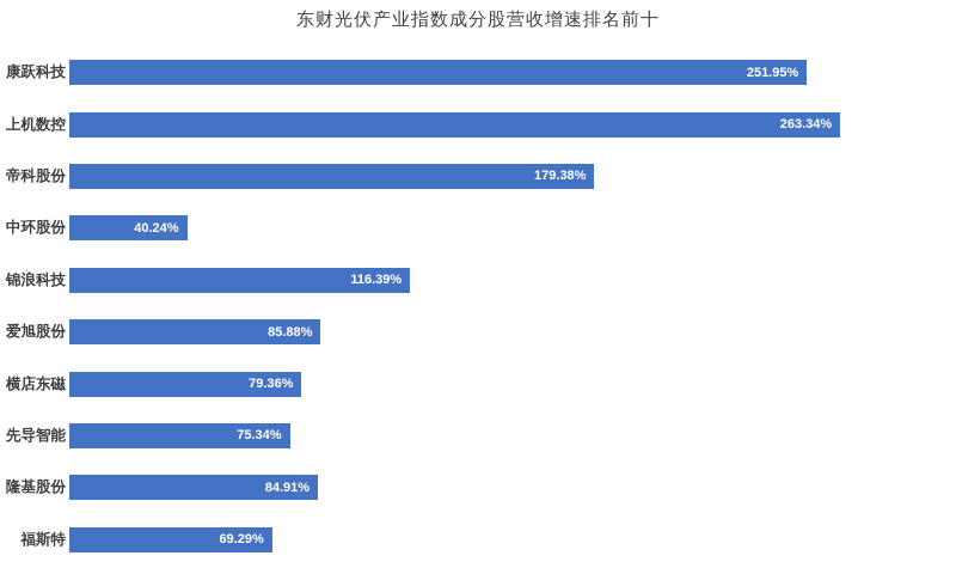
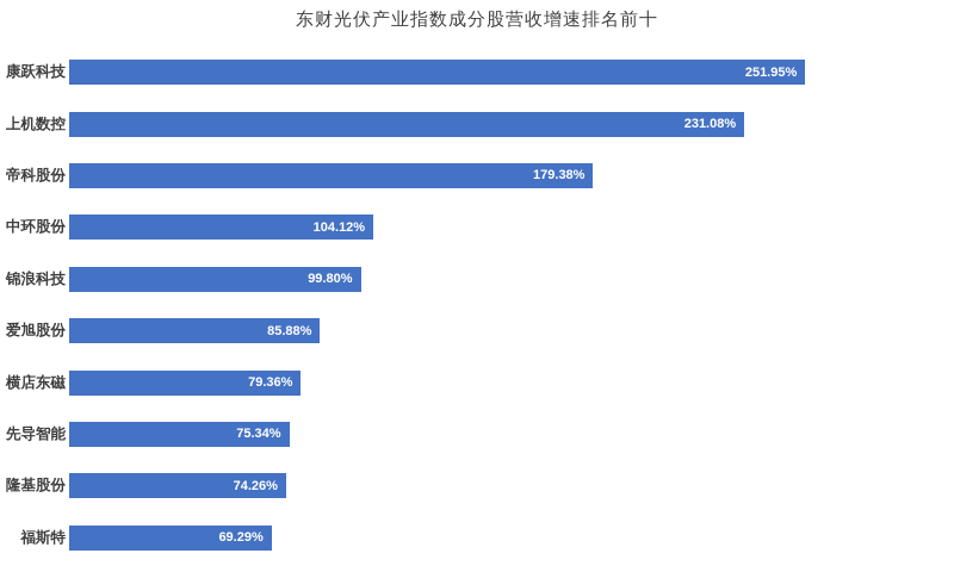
上机数控: 263.34% -> 231.08%
中环股份: 40.24% -> 104.12%
锦浪科技: 116.39% -> 99.80%
隆基股份: 84.91% -> 74.26%
